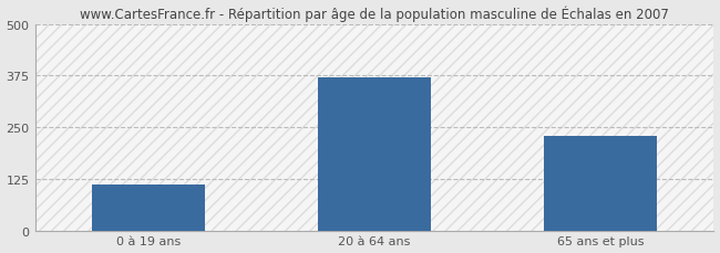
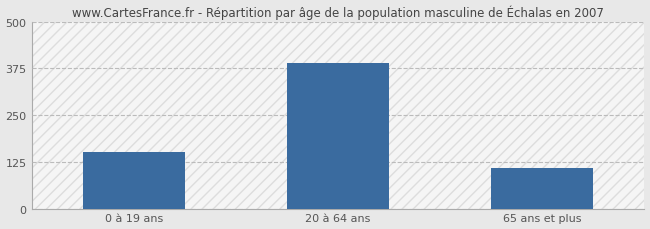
0 à 19 ans: 110 -> 152
20 à 64 ans: 370 -> 390
65 ans et plus: 230 -> 108
